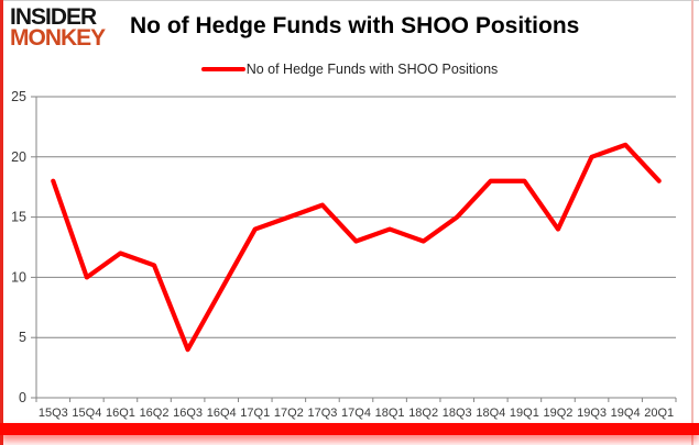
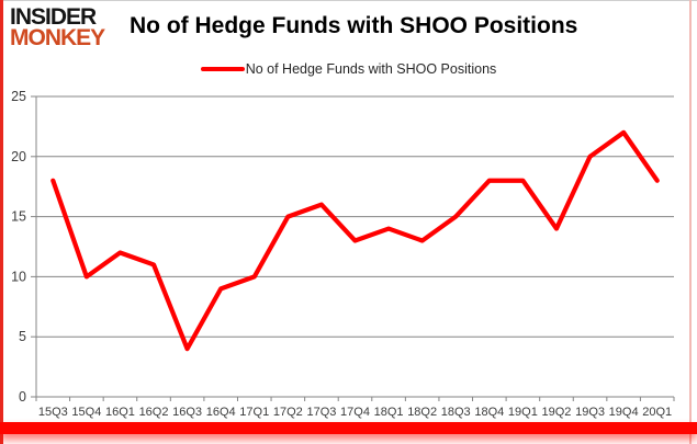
17Q1: 14 -> 10
19Q4: 21 -> 22
